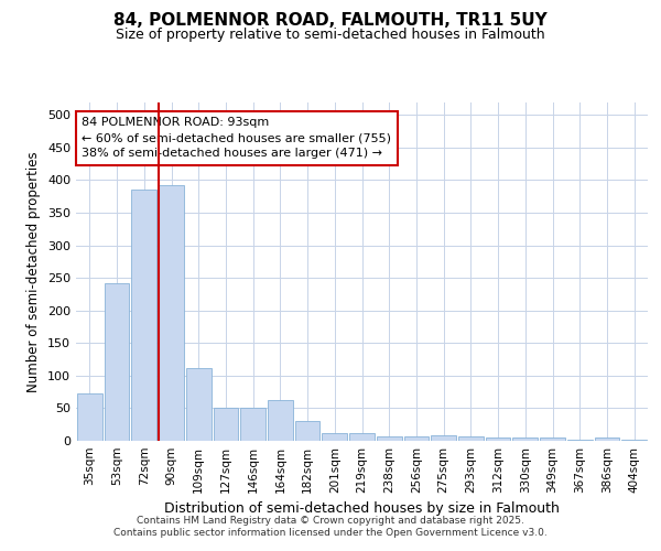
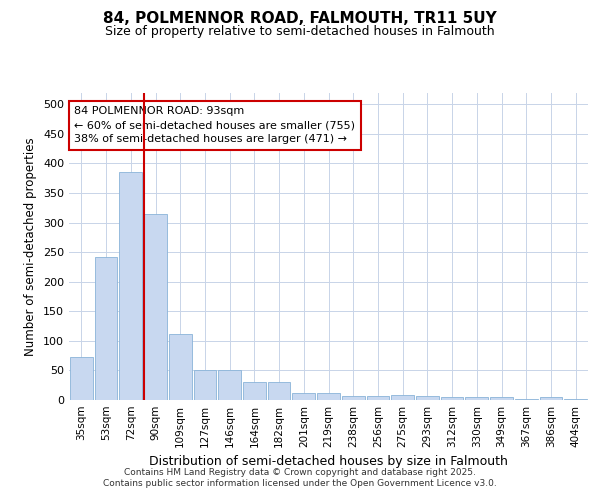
90sqm: 392 -> 315
164sqm: 62 -> 30
